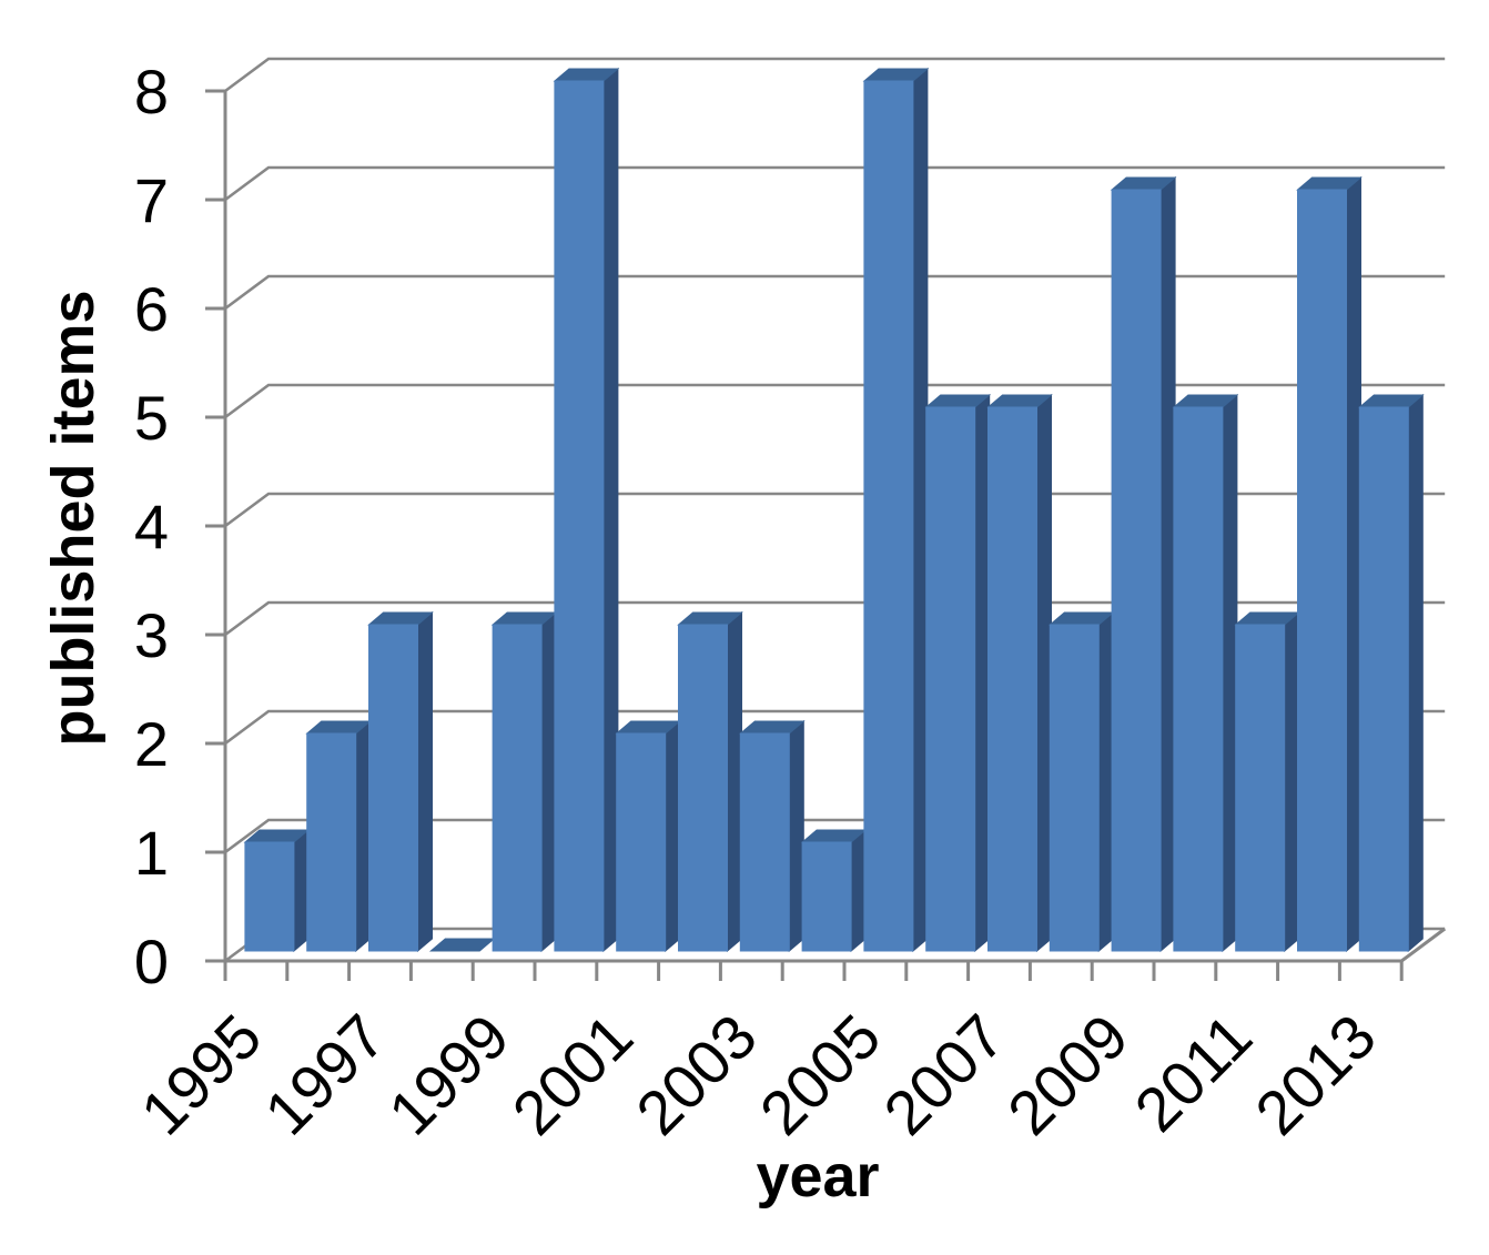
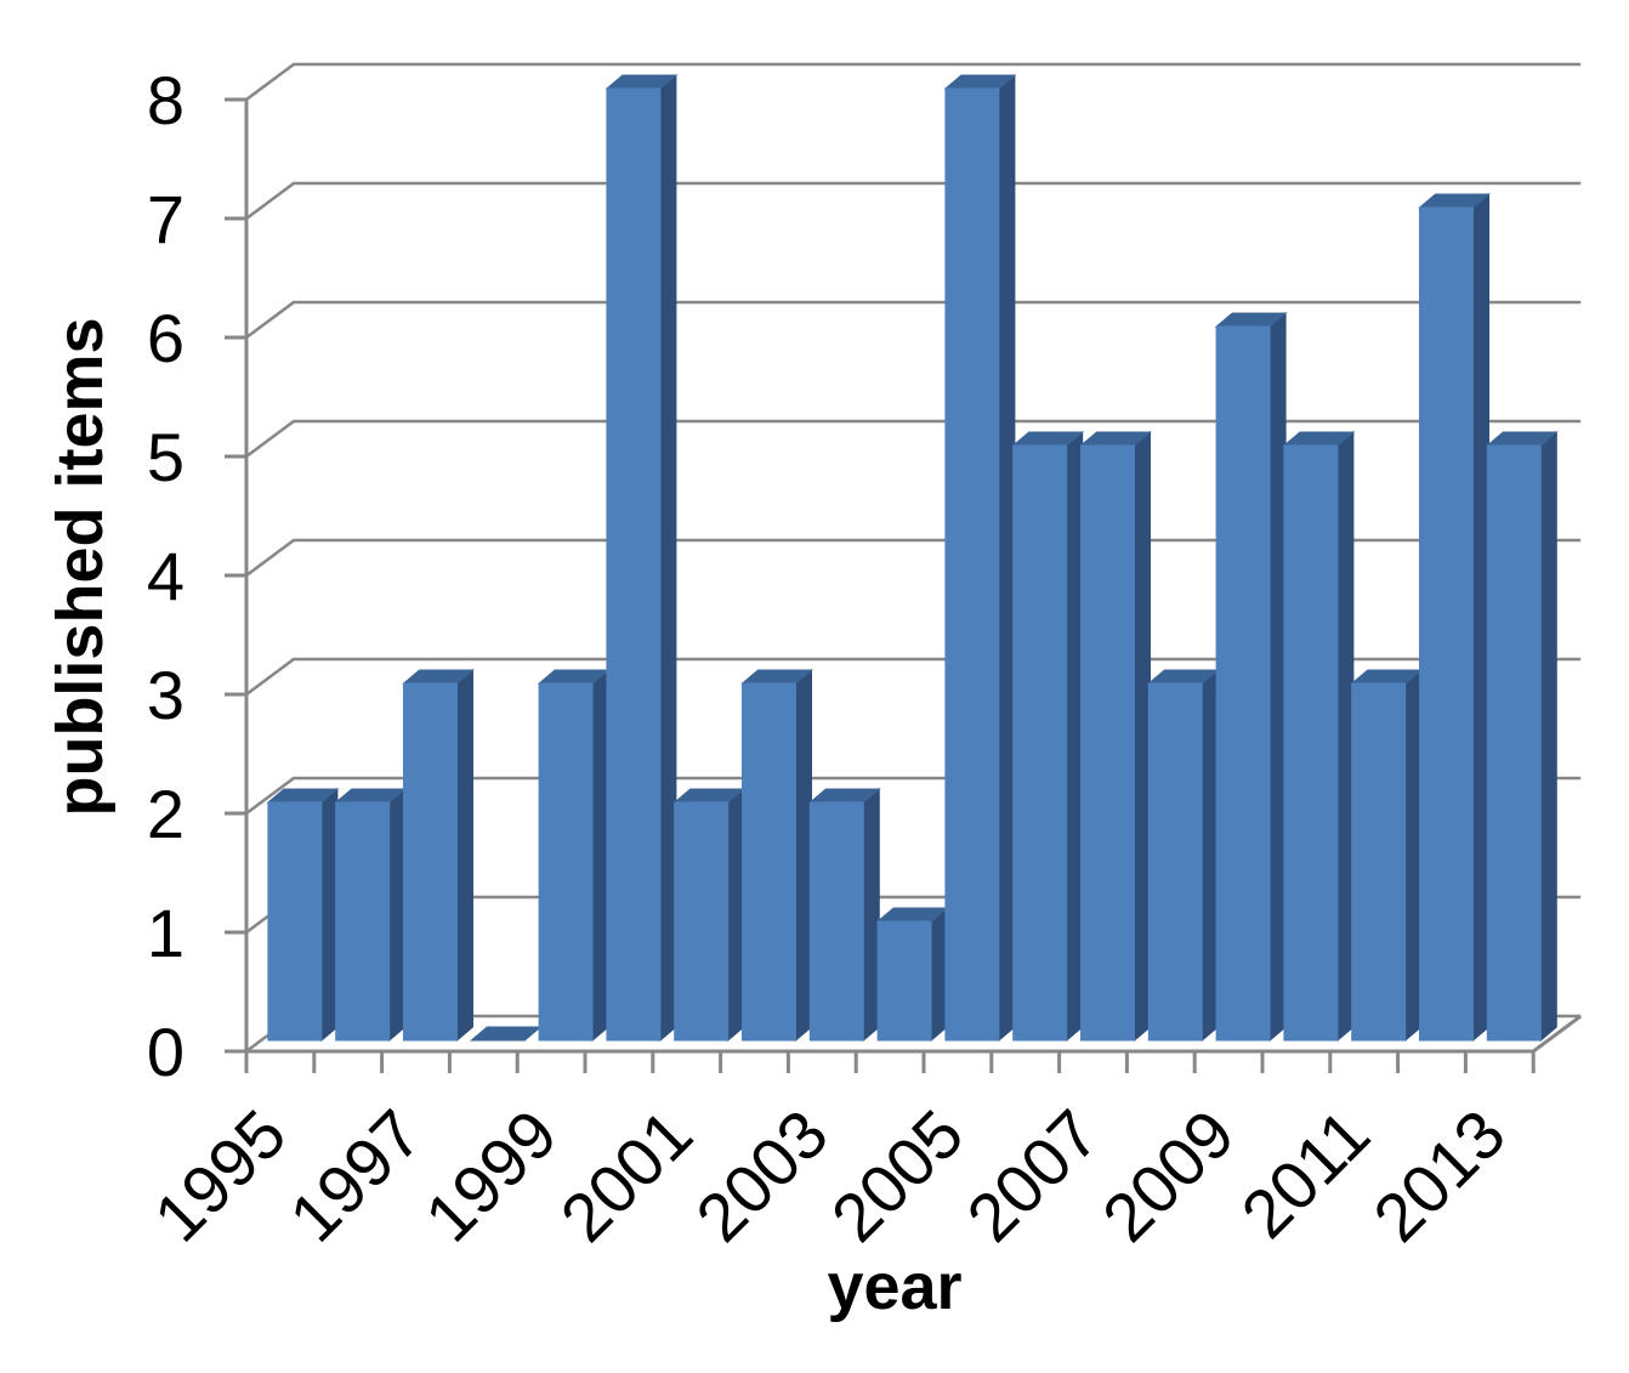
1995: 1 -> 2
2009: 7 -> 6
